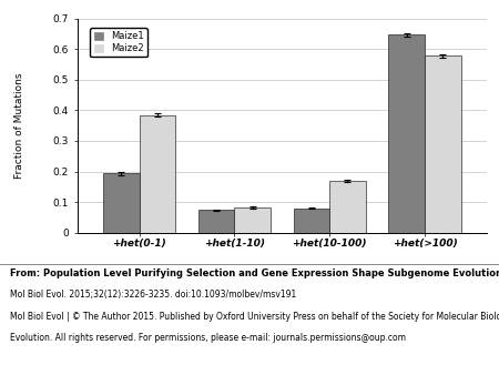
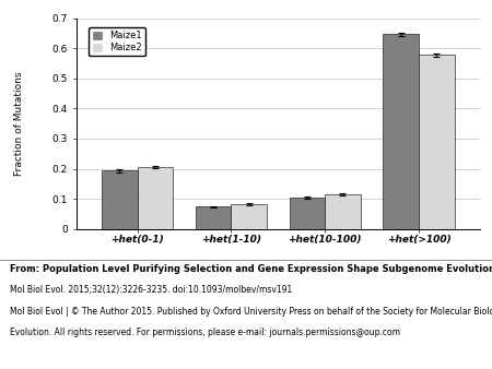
Maize2/+het(0-1): 0.385 -> 0.205
Maize1/+het(10-100): 0.080 -> 0.103
Maize2/+het(10-100): 0.170 -> 0.115
